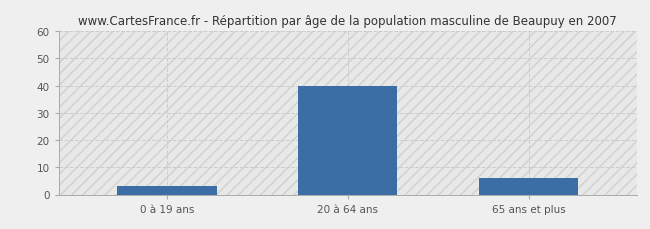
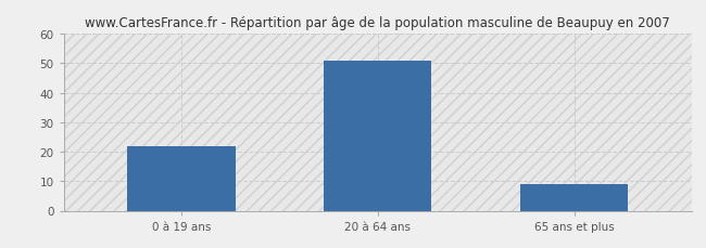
0 à 19 ans: 3 -> 22
20 à 64 ans: 40 -> 51
65 ans et plus: 6 -> 9
